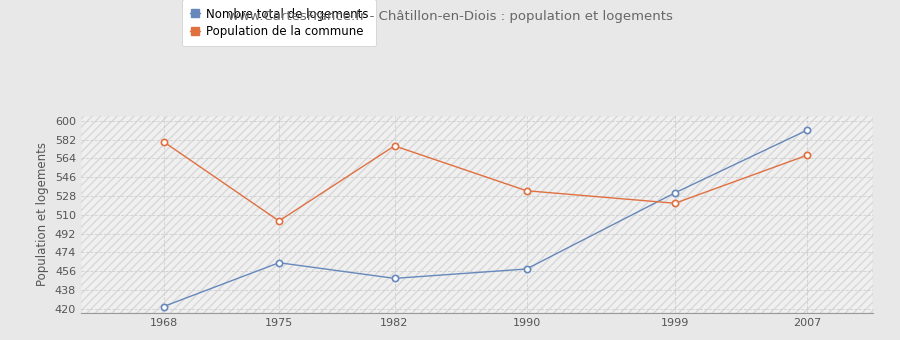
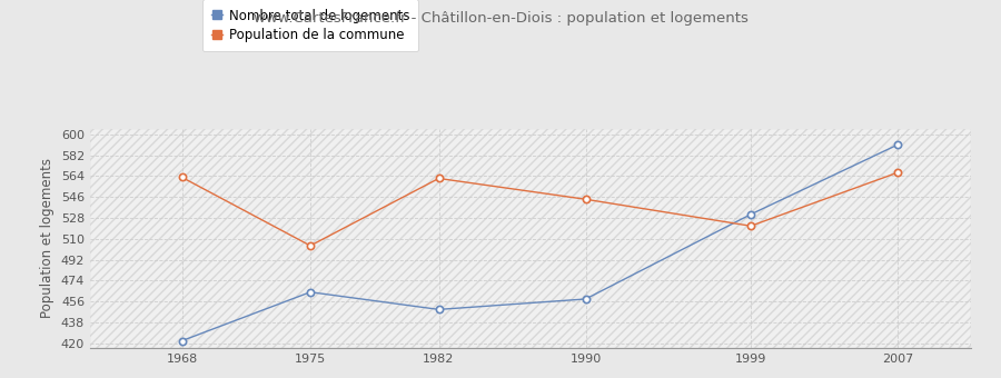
Population de la commune/1968: 580 -> 563
Population de la commune/1982: 576 -> 562
Population de la commune/1990: 533 -> 544
